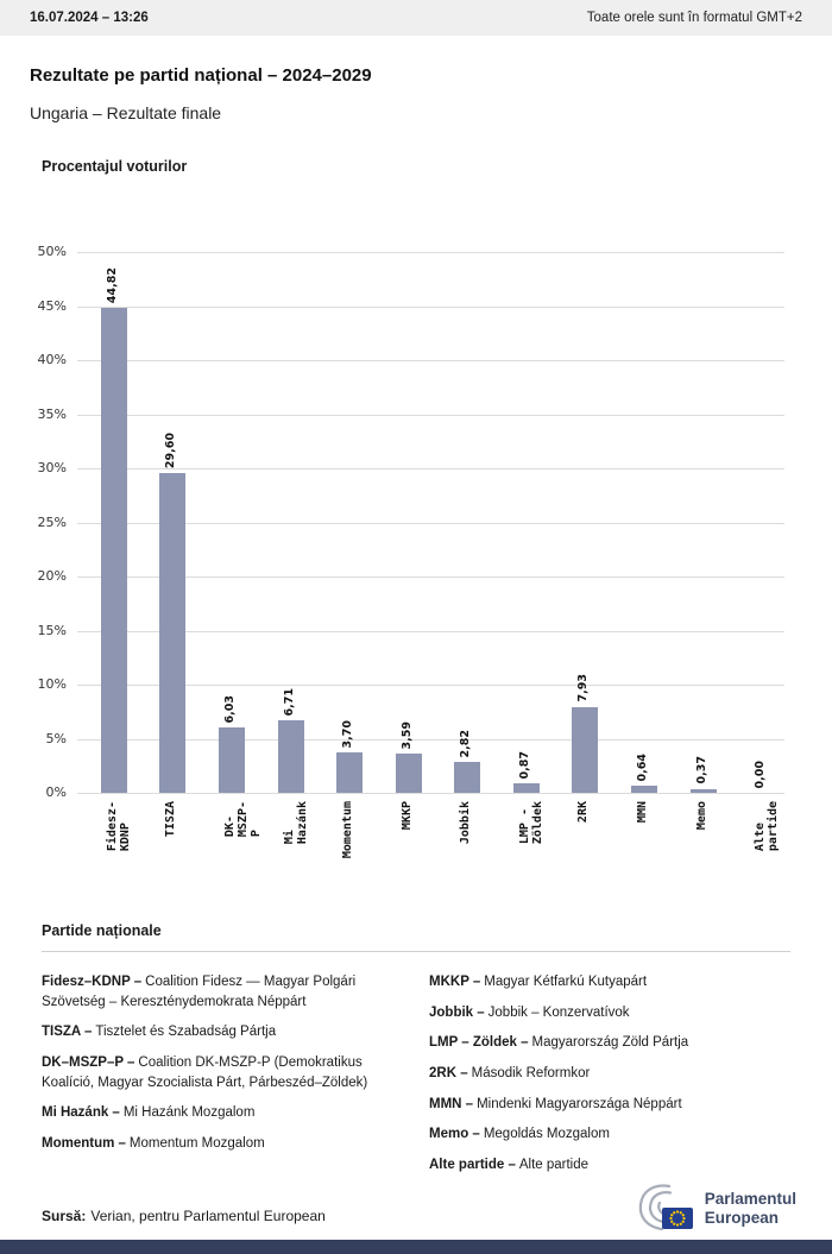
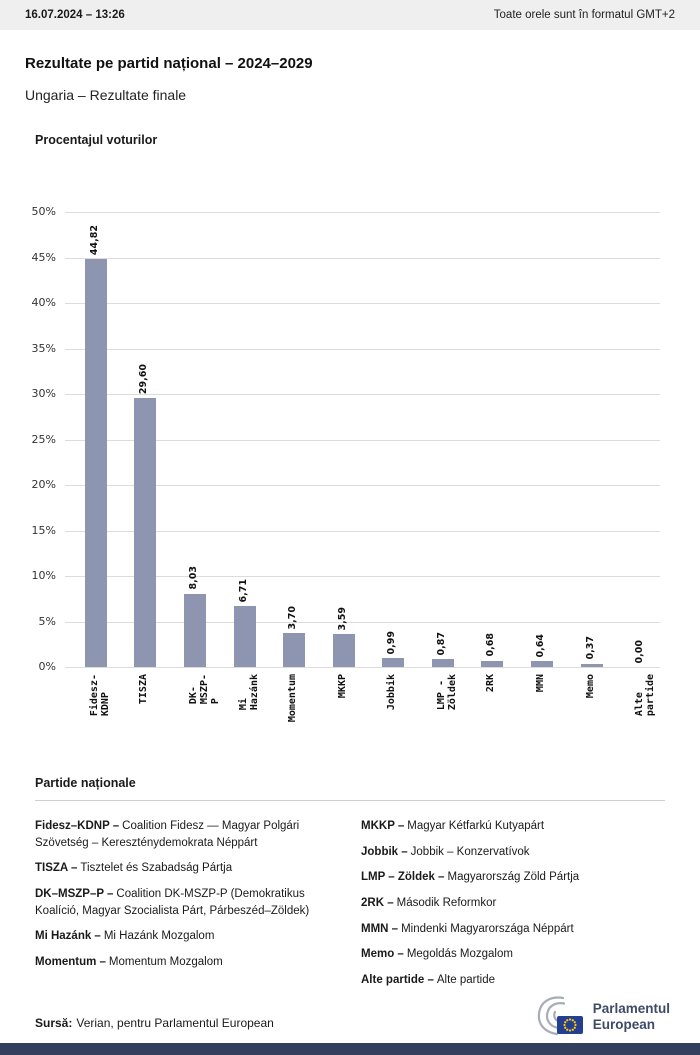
DK-MSZP-P: 6,03 -> 8,03
Jobbik: 2,82 -> 0,99
2RK: 7,93 -> 0,68
